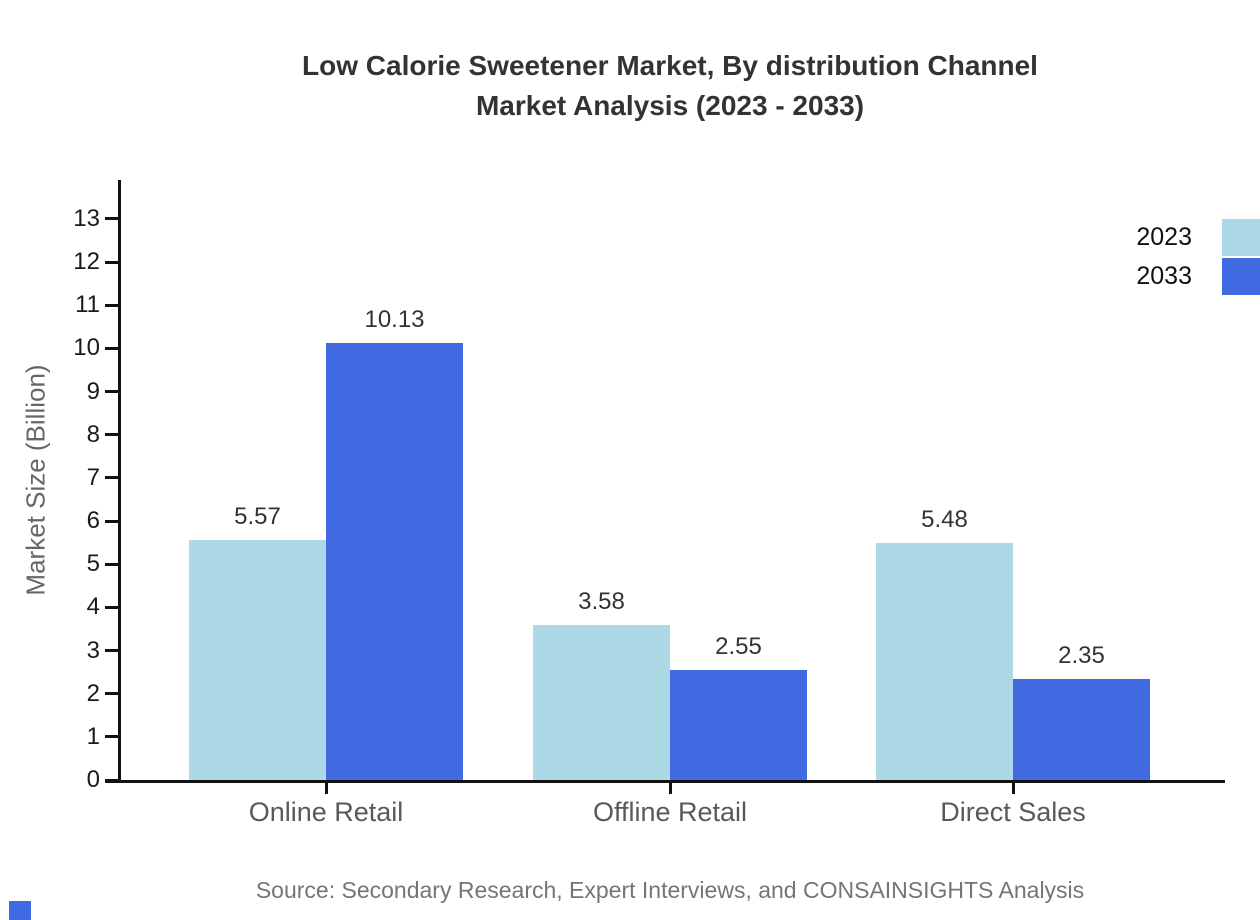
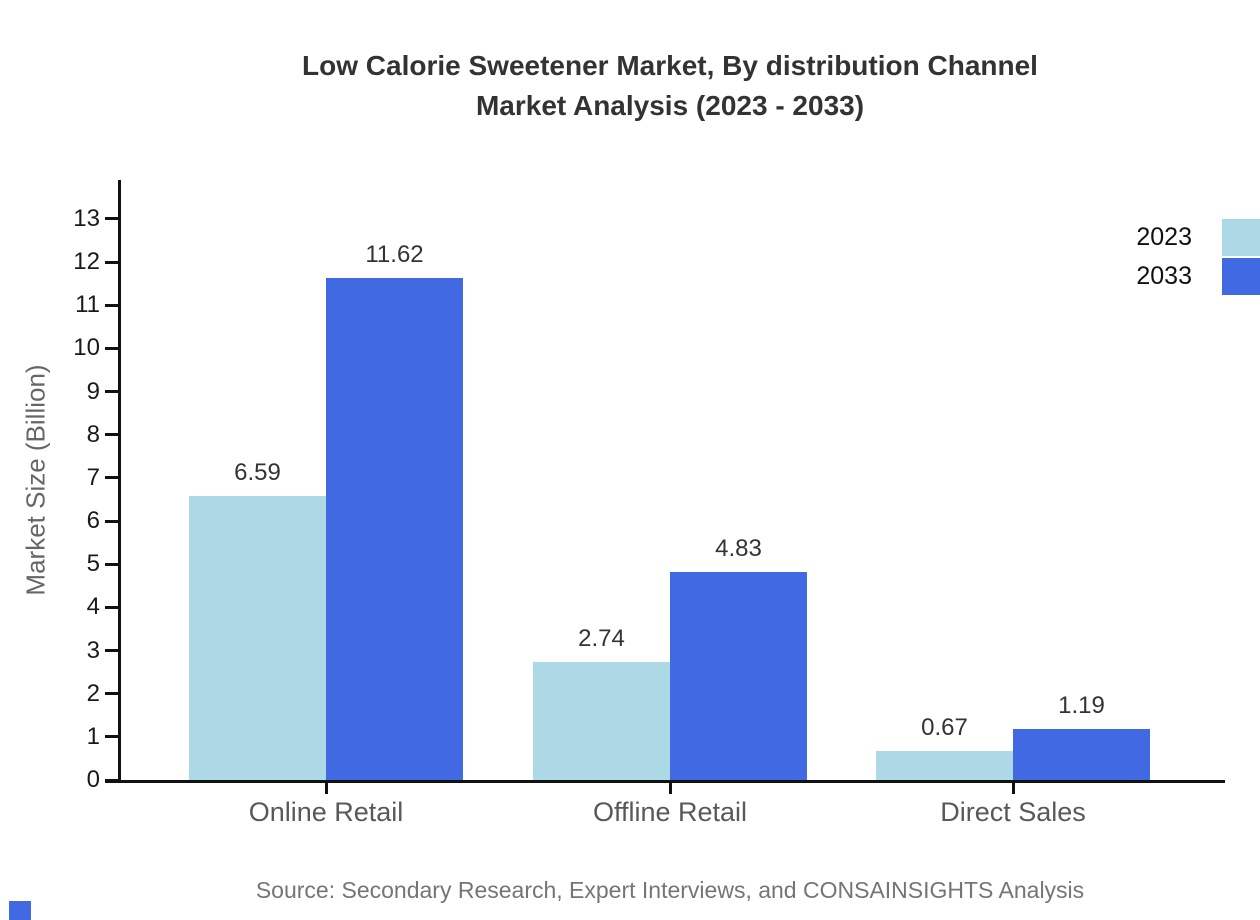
2023/Online Retail: 5.57 -> 6.59
2033/Online Retail: 10.13 -> 11.62
2023/Offline Retail: 3.58 -> 2.74
2033/Offline Retail: 2.55 -> 4.83
2023/Direct Sales: 5.48 -> 0.67
2033/Direct Sales: 2.35 -> 1.19
